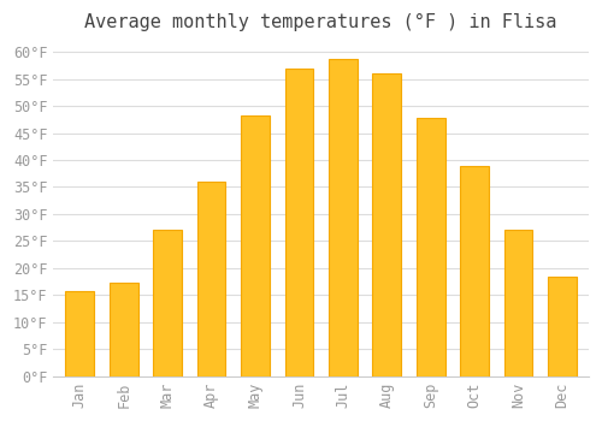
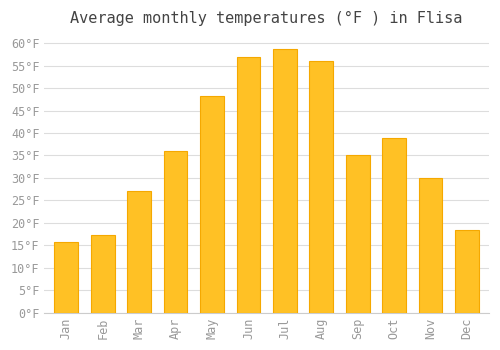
Sep: 47.7°F -> 35.0°F
Nov: 27.0°F -> 30.0°F
